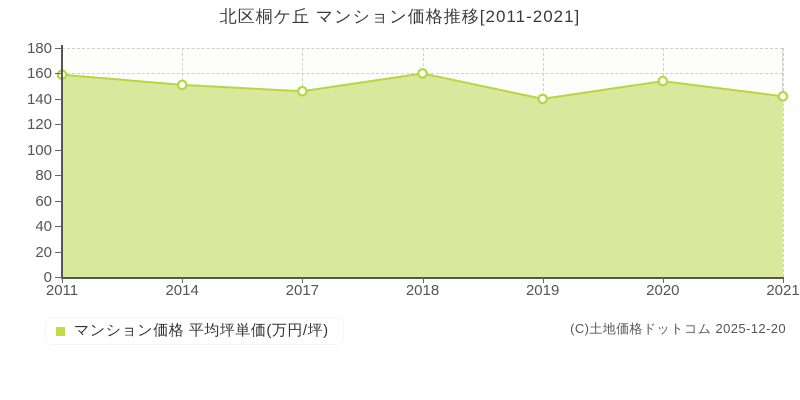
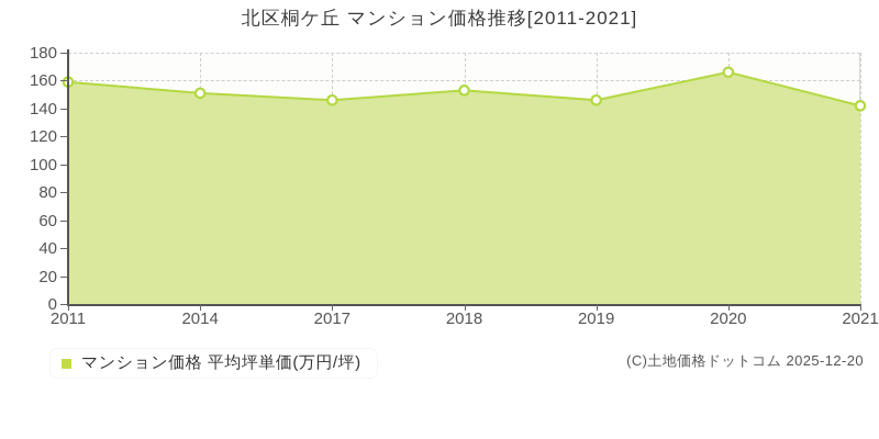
2018: 160 -> 153
2019: 140 -> 146
2020: 154 -> 166
